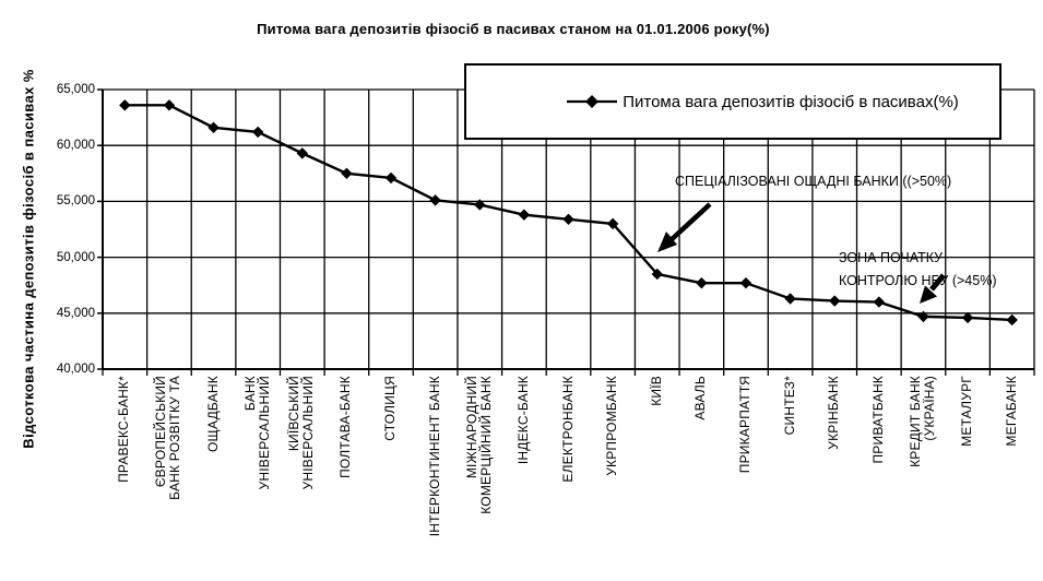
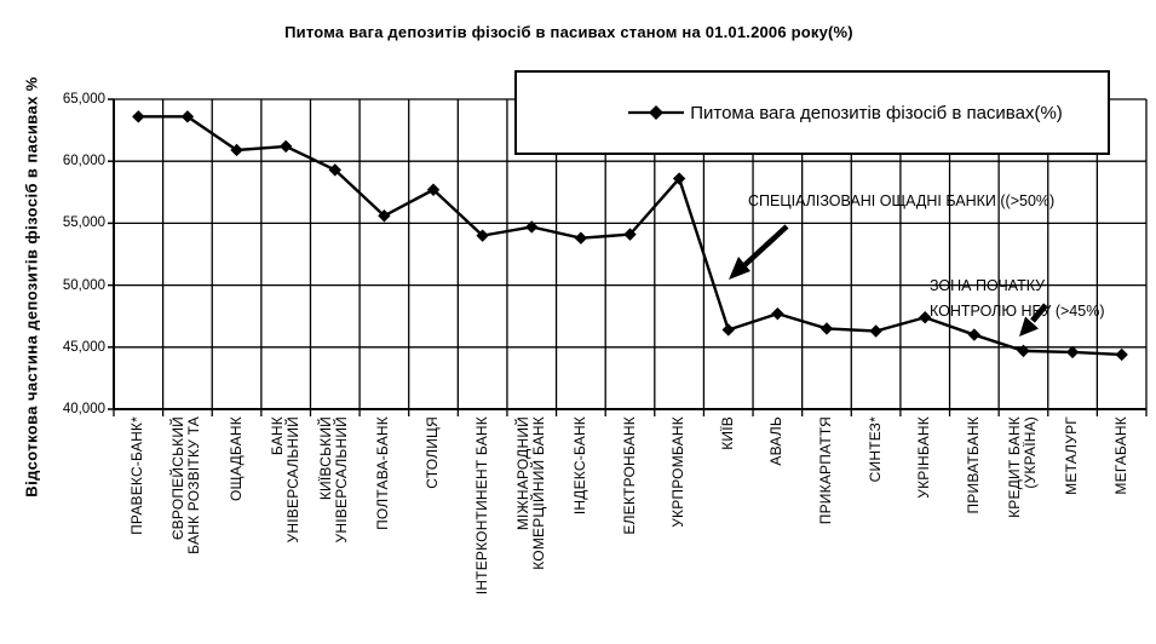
ОЩАДБАНК: 61,6 -> 60,9
ПОЛТАВА-БАНК: 57,5 -> 55,6
СТОЛИЦЯ: 57,1 -> 57,7
ІНТЕРКОНТИНЕНТ БАНК: 55,1 -> 54,0
ЕЛЕКТРОНБАНК: 53,4 -> 54,1
УКРПРОМБАНК: 53,0 -> 58,6
КИЇВ: 48,5 -> 46,4
ПРИКАРПАТТЯ: 47,7 -> 46,5
УКРІНБАНК: 46,1 -> 47,4
